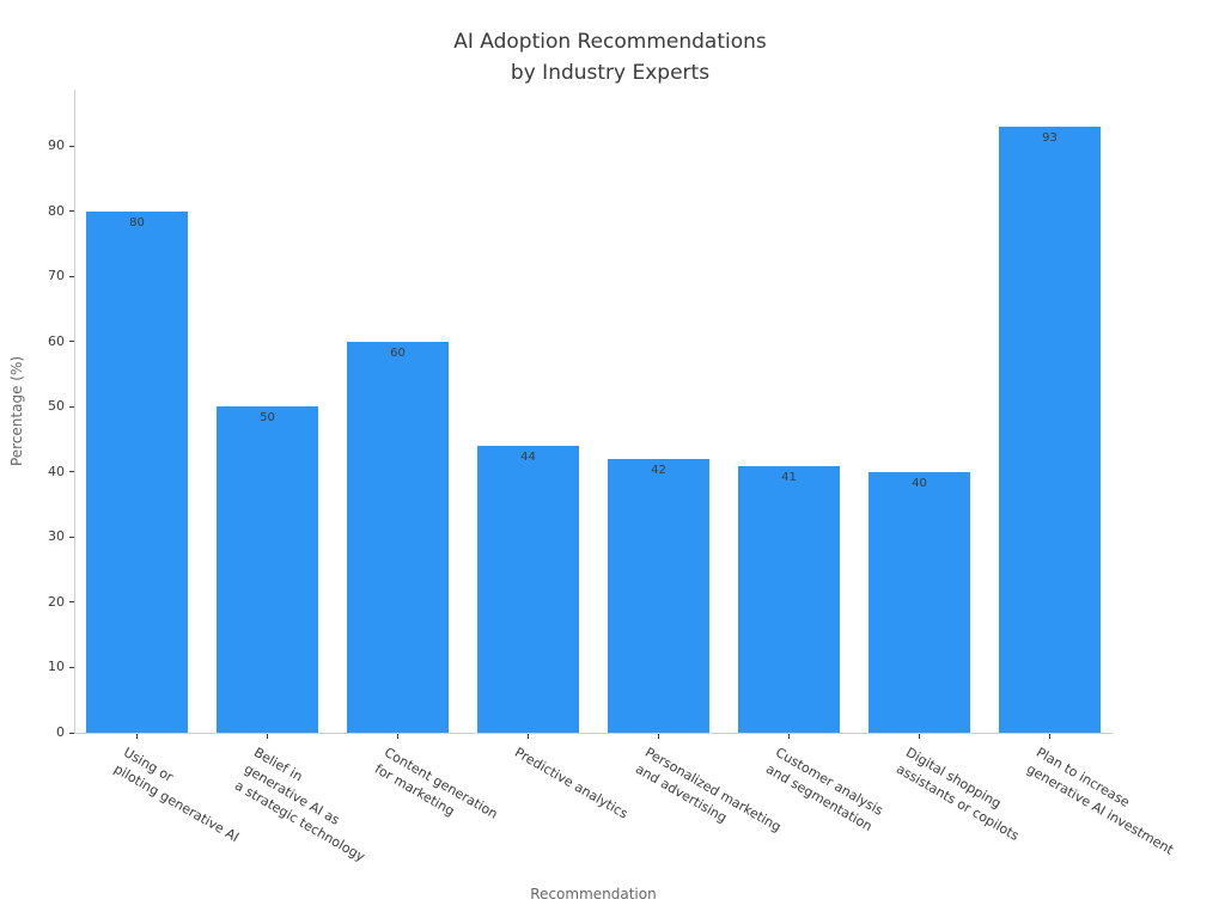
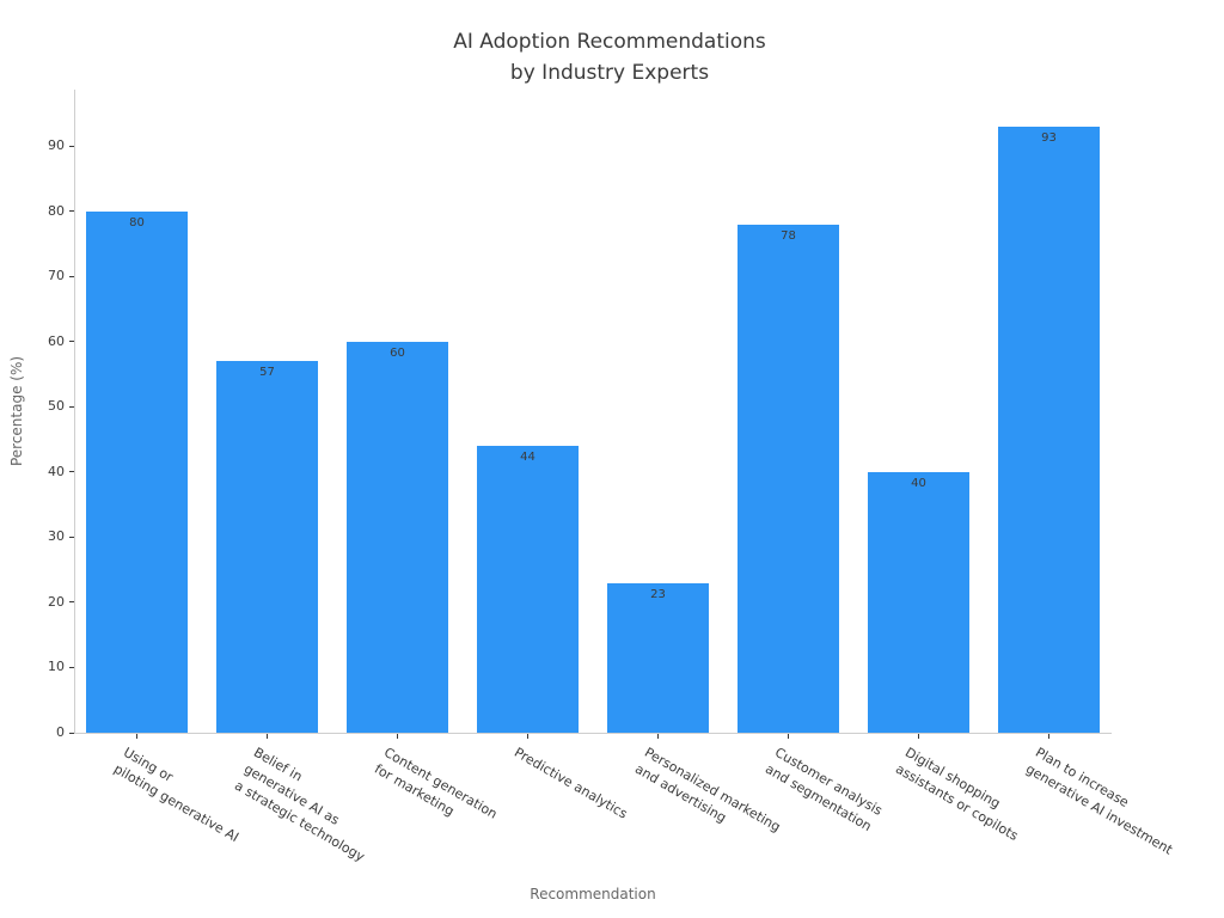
Belief in generative AI as a strategic technology: 50 -> 57
Personalized marketing and advertising: 42 -> 23
Customer analysis and segmentation: 41 -> 78
